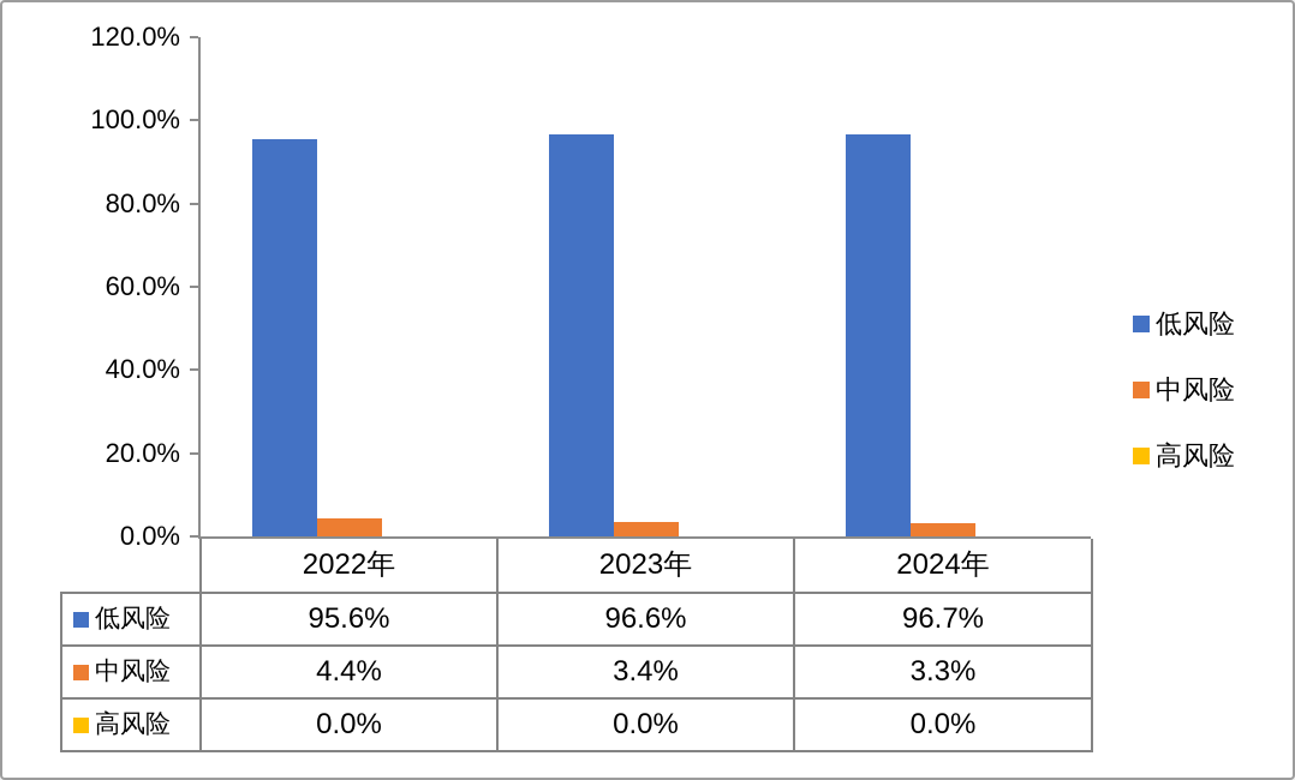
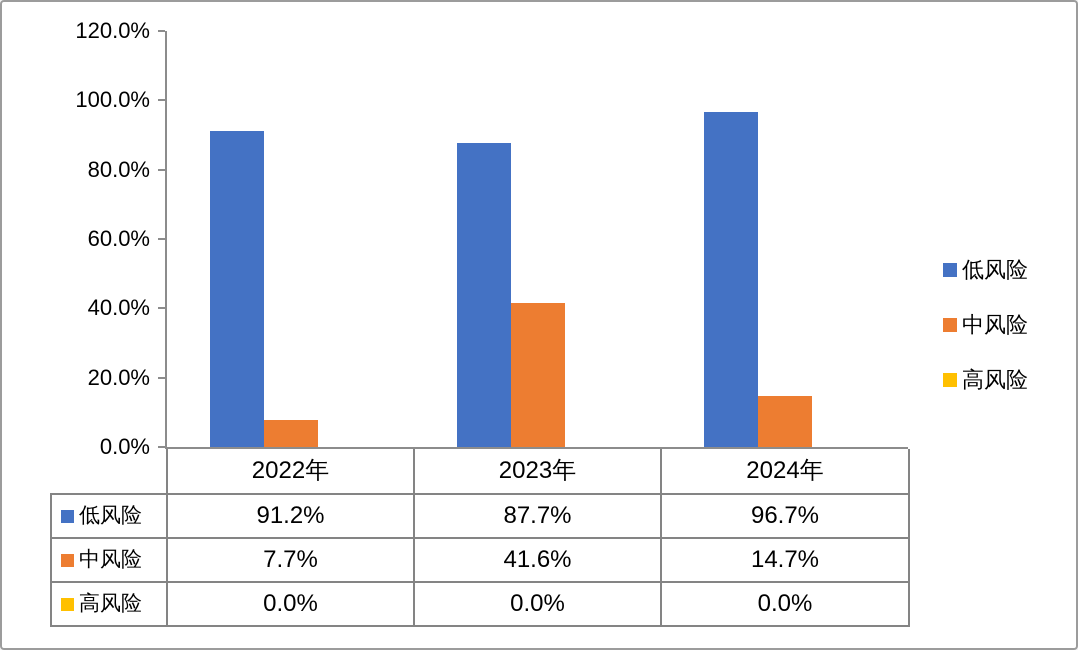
低风险/2022年: 95.6% -> 91.2%
中风险/2022年: 4.4% -> 7.7%
低风险/2023年: 96.6% -> 87.7%
中风险/2023年: 3.4% -> 41.6%
中风险/2024年: 3.3% -> 14.7%
